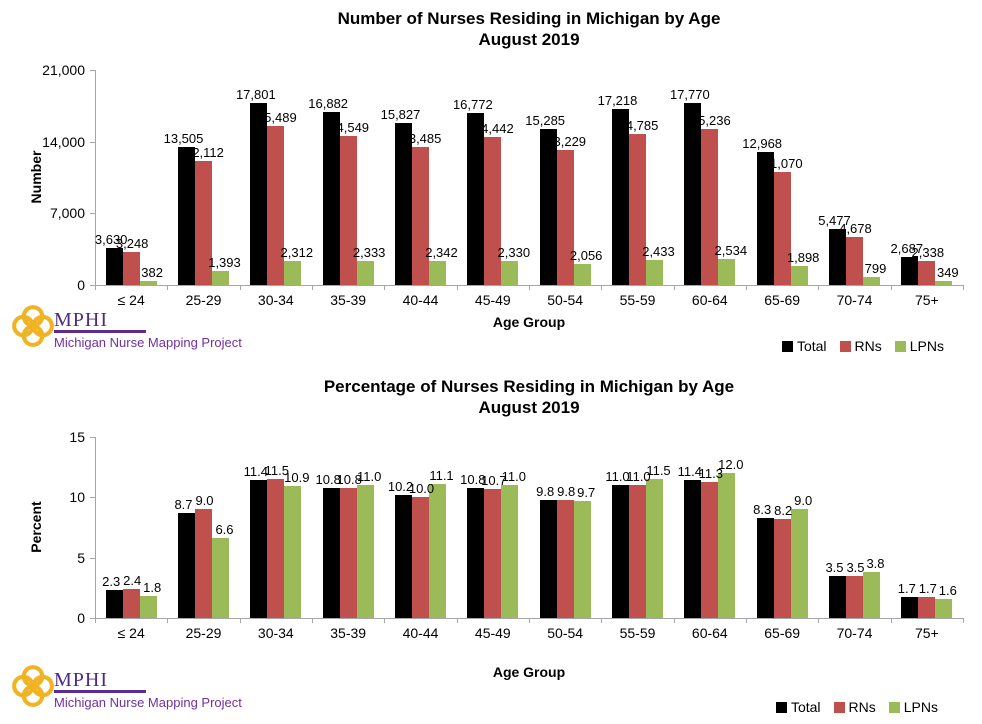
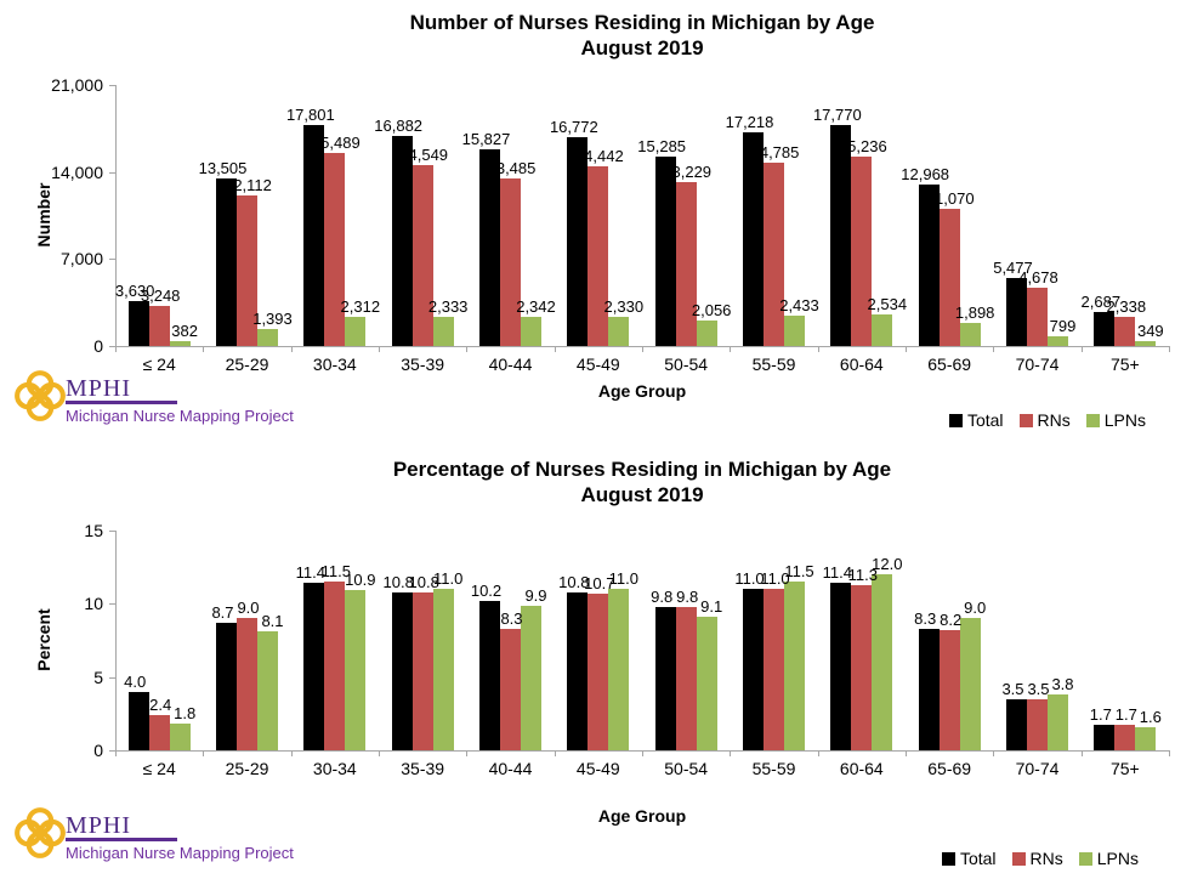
Percentage of Nurses Residing in Michigan by Age/Total/≤ 24: 2.3 -> 4.0
Percentage of Nurses Residing in Michigan by Age/LPNs/25-29: 6.6 -> 8.1
Percentage of Nurses Residing in Michigan by Age/RNs/40-44: 10.0 -> 8.3
Percentage of Nurses Residing in Michigan by Age/LPNs/40-44: 11.1 -> 9.9
Percentage of Nurses Residing in Michigan by Age/LPNs/50-54: 9.7 -> 9.1
